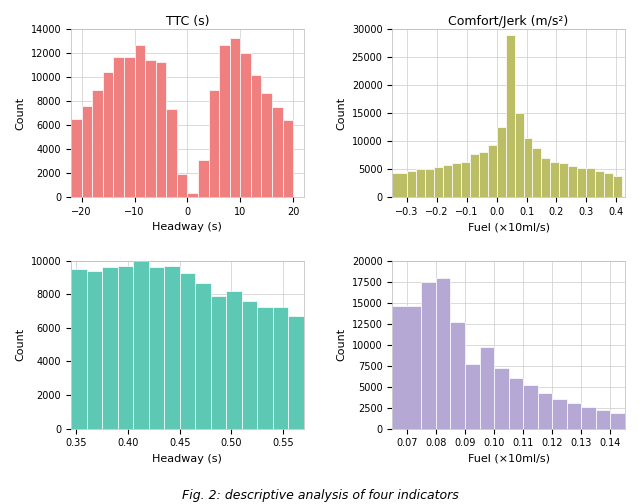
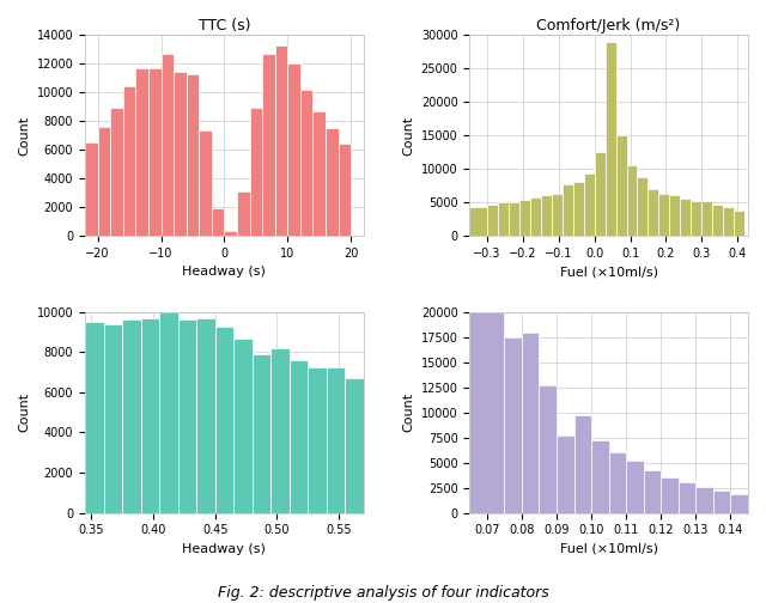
0.07: 14600 -> 20000
